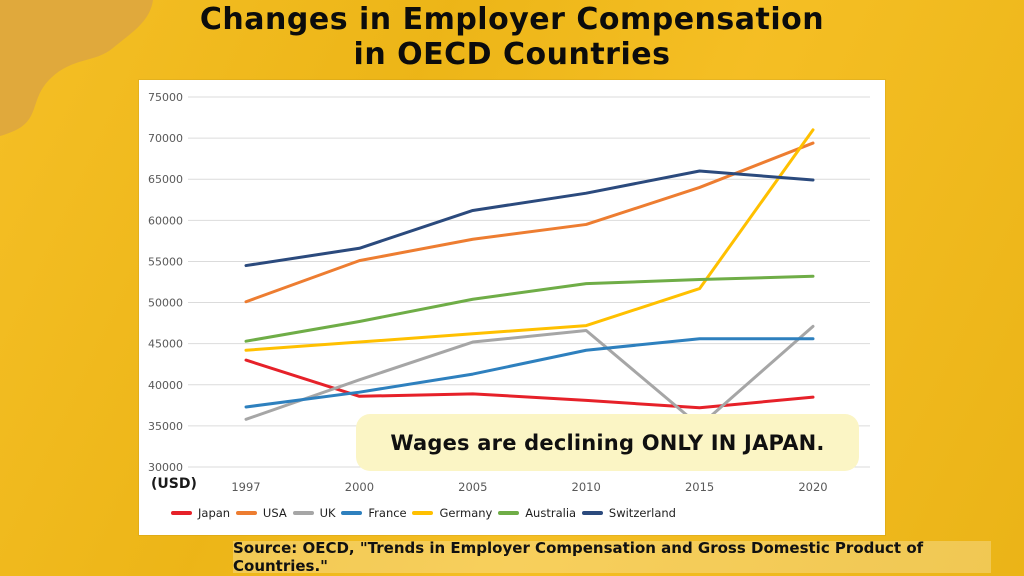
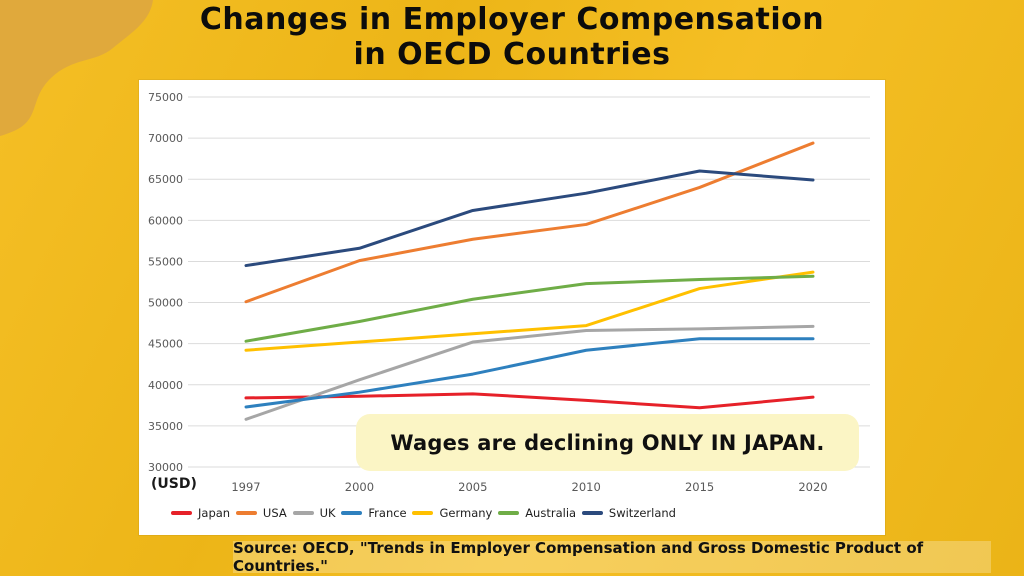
Japan/1997: 43000 -> 38000
UK/2015: 35000 -> 47000
Germany/2020: 71000 -> 54000
